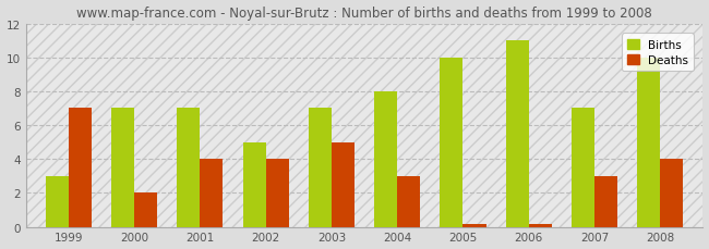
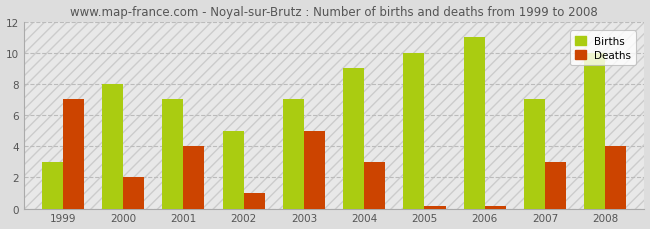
Births/2000: 7 -> 8
Deaths/2002: 4.0 -> 1.0
Births/2004: 8 -> 9
